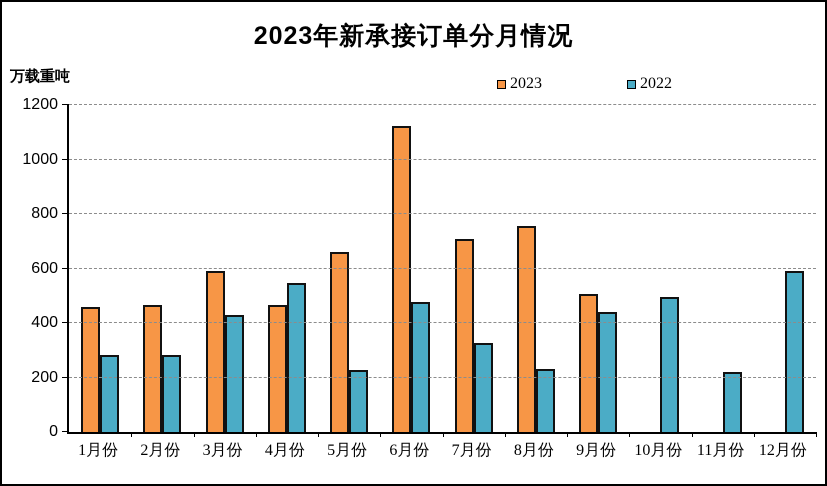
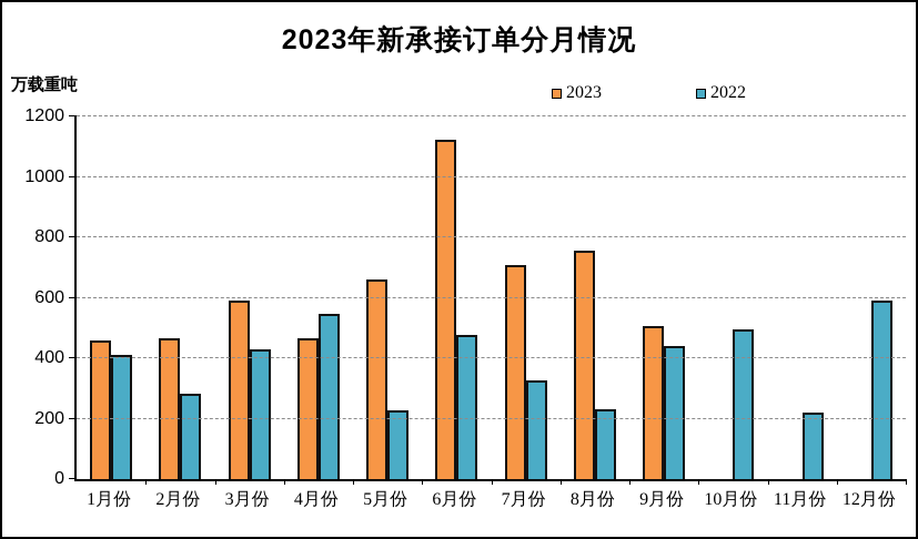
2022/1月份: 280 -> 410
